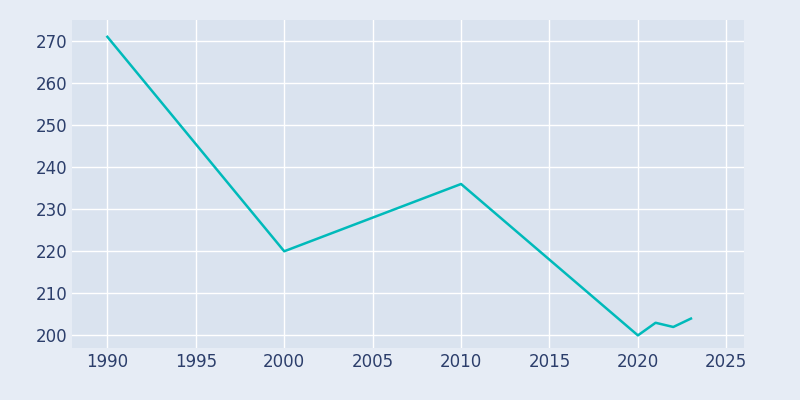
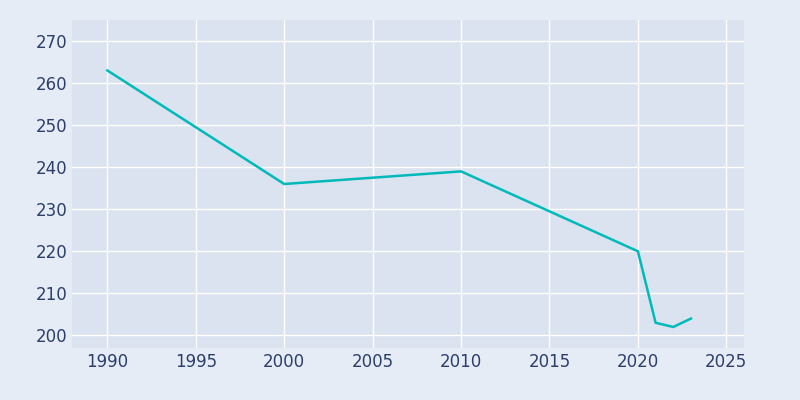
1990: 271 -> 263
2000: 220 -> 236
2010: 236 -> 239
2020: 200 -> 220
